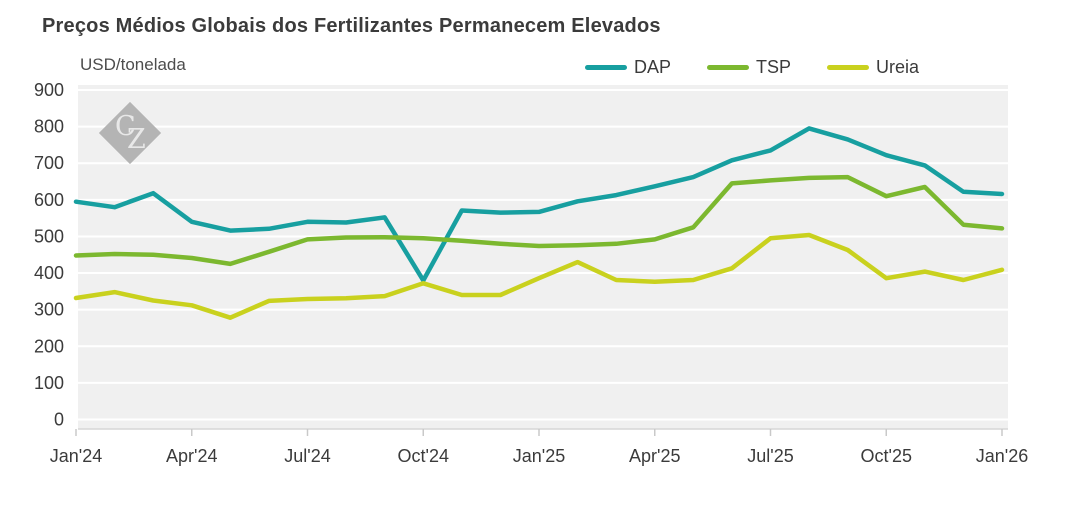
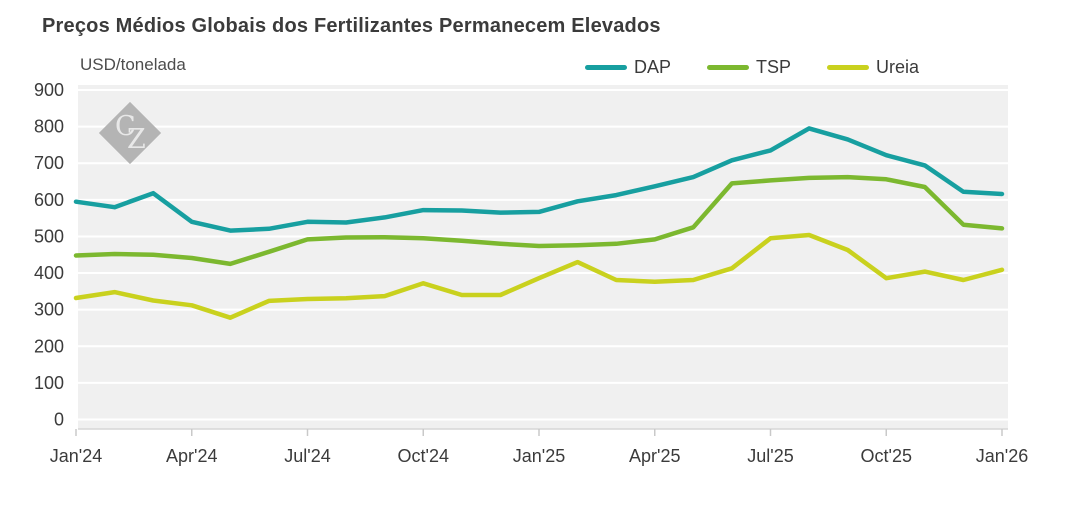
DAP/Oct'24: 380 -> 570
TSP/Oct'25: 610 -> 660
